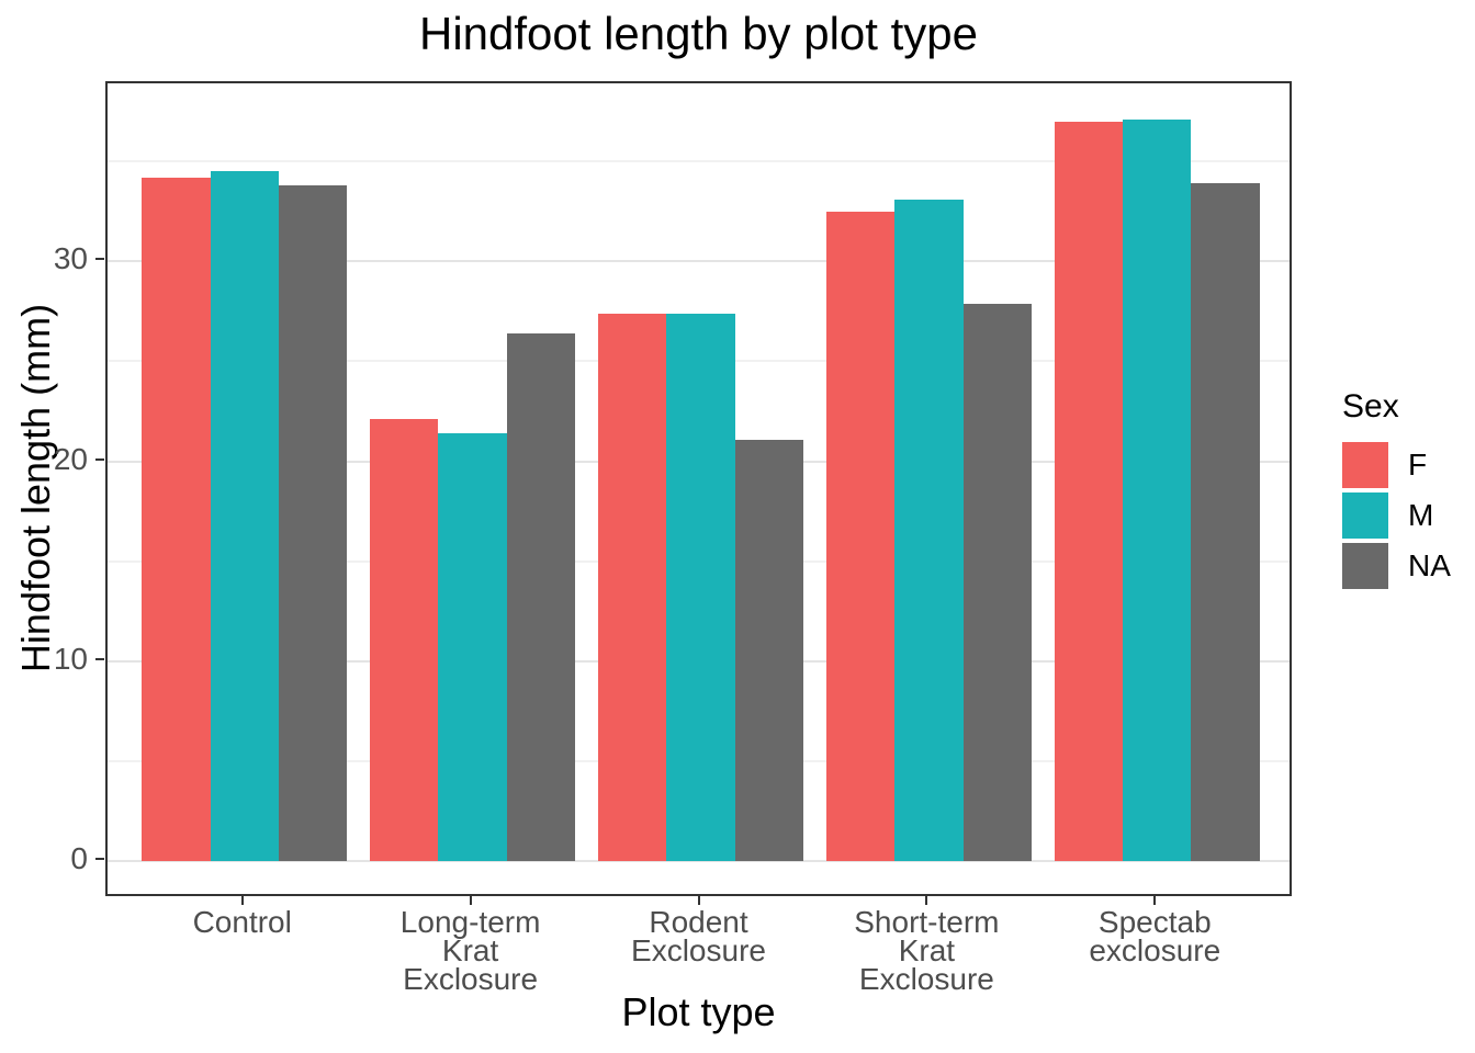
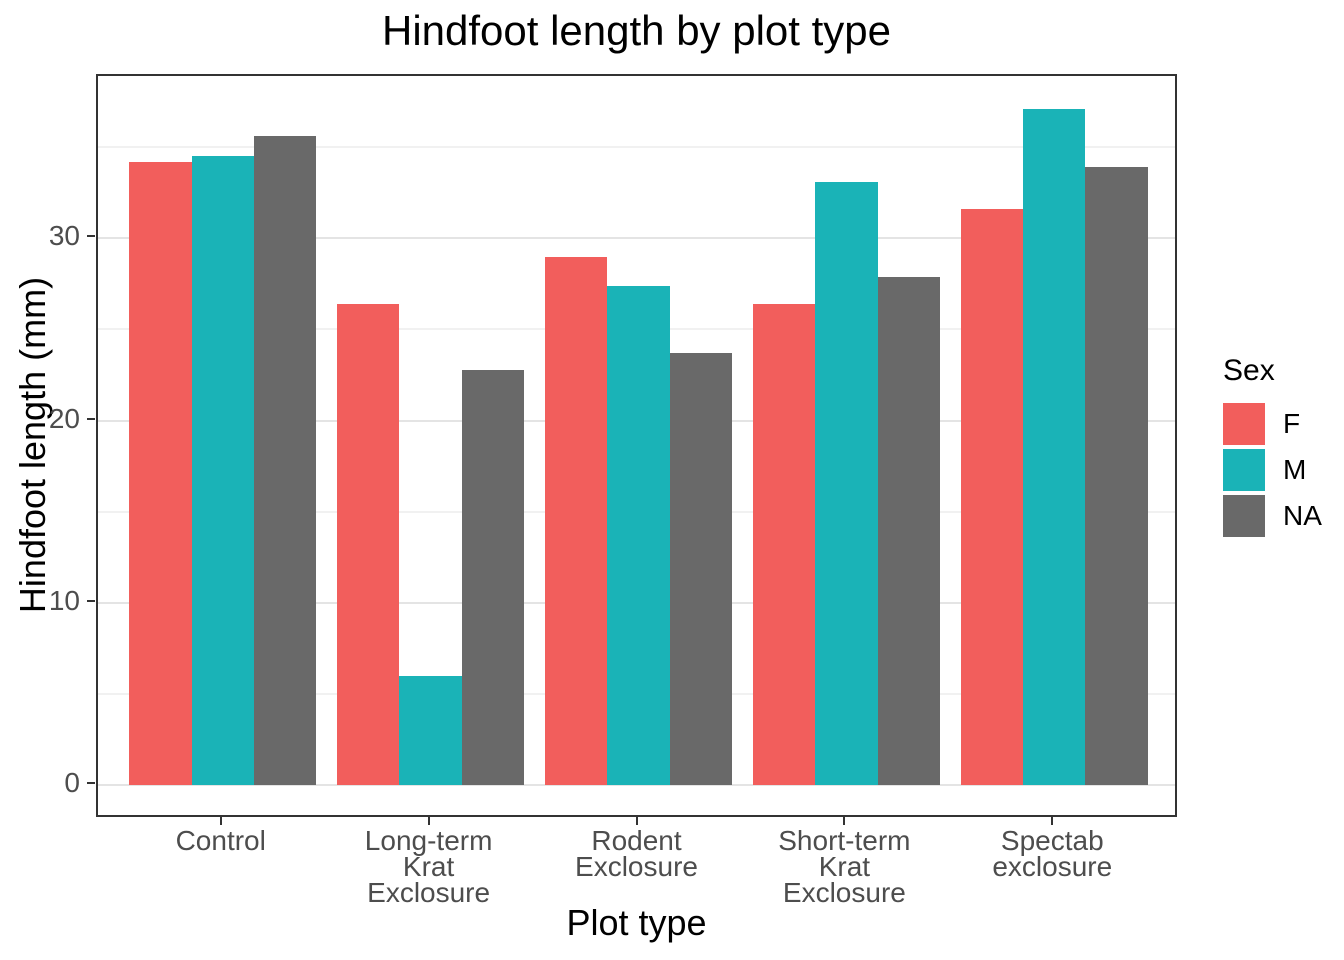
NA/Control: 33.8 -> 35.6
F/Long-term Krat Exclosure: 22.1 -> 26.4
M/Long-term Krat Exclosure: 21.4 -> 6.0
NA/Long-term Krat Exclosure: 26.4 -> 22.8
F/Rodent Exclosure: 27.4 -> 29.0
NA/Rodent Exclosure: 21.1 -> 23.7
F/Short-term Krat Exclosure: 32.5 -> 26.4
F/Spectab exclosure: 37.0 -> 31.6
